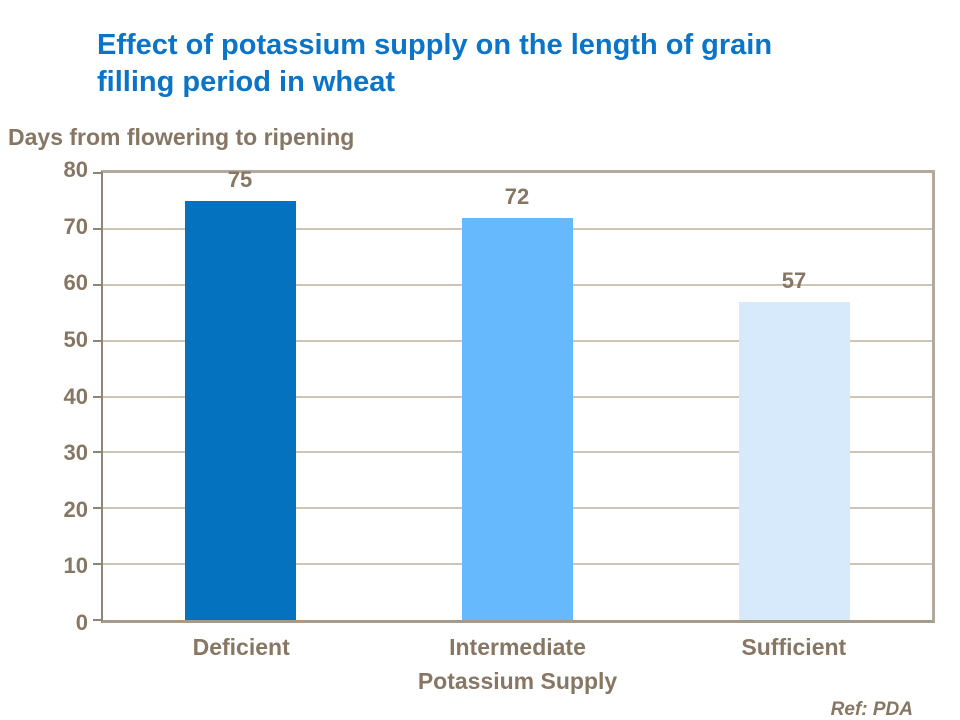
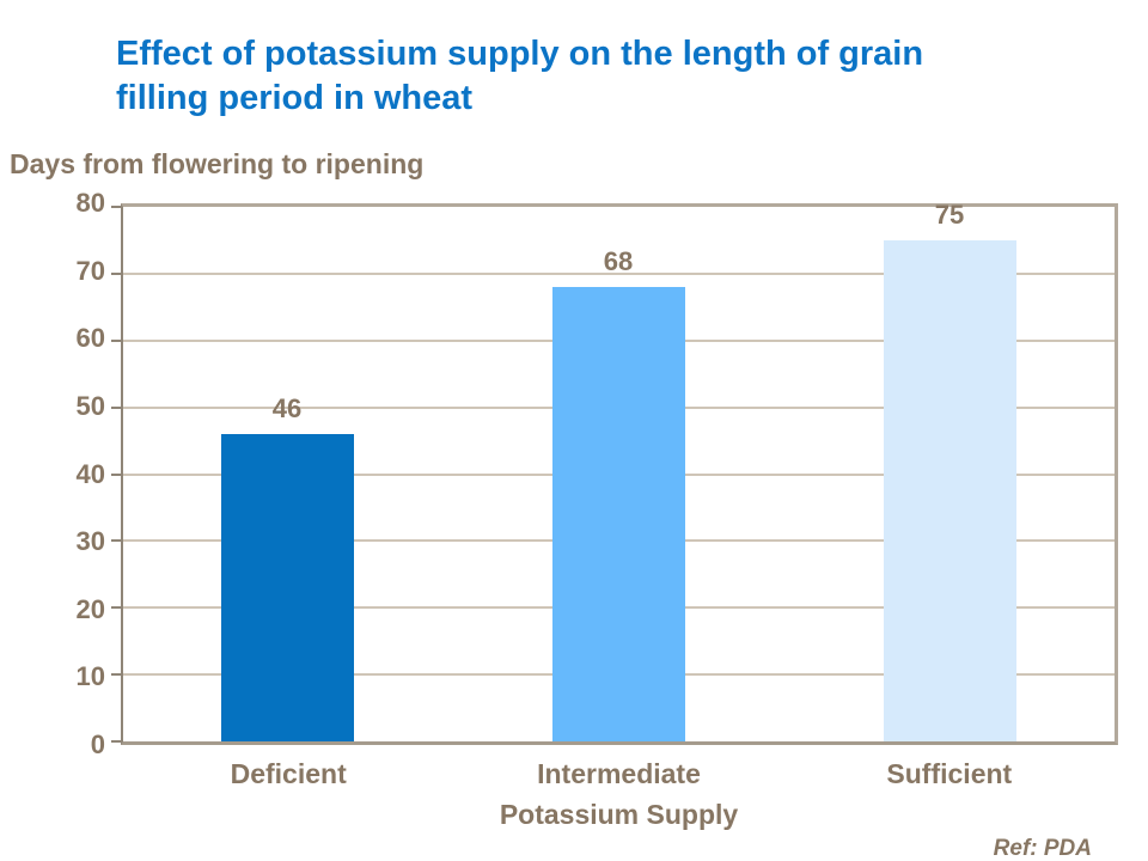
Deficient: 75 -> 46
Intermediate: 72 -> 68
Sufficient: 57 -> 75
